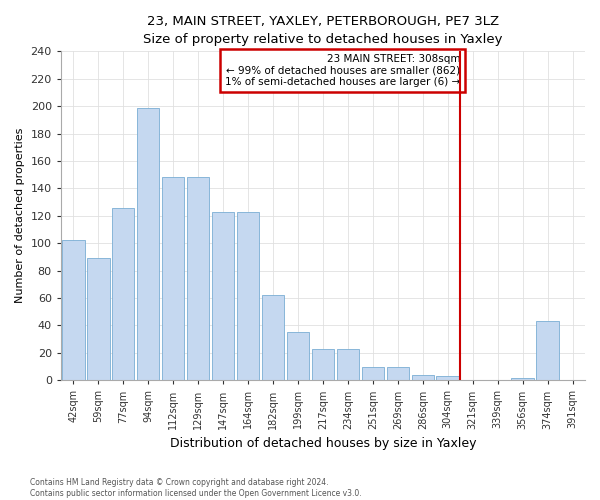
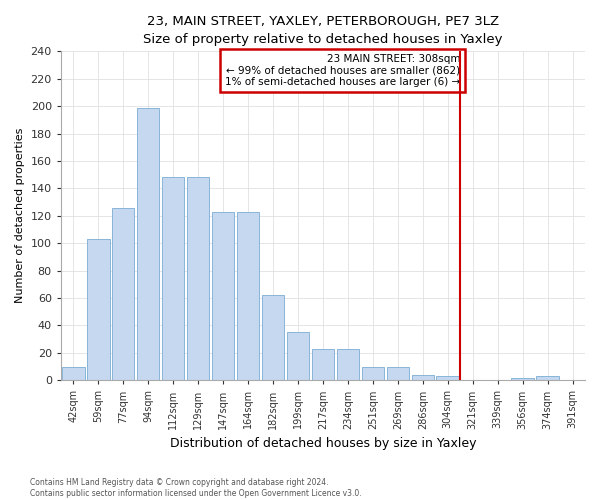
42sqm: 102 -> 10
59sqm: 89 -> 103
374sqm: 43 -> 3
